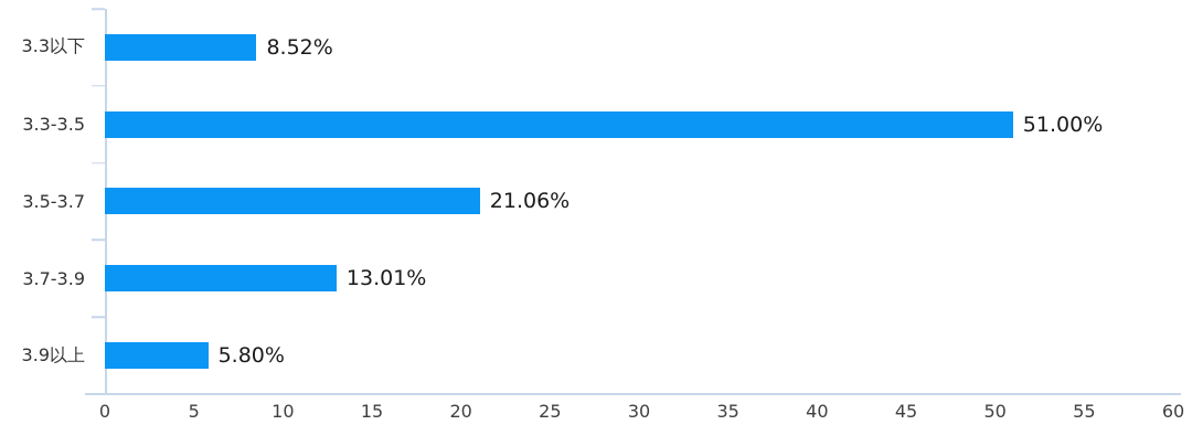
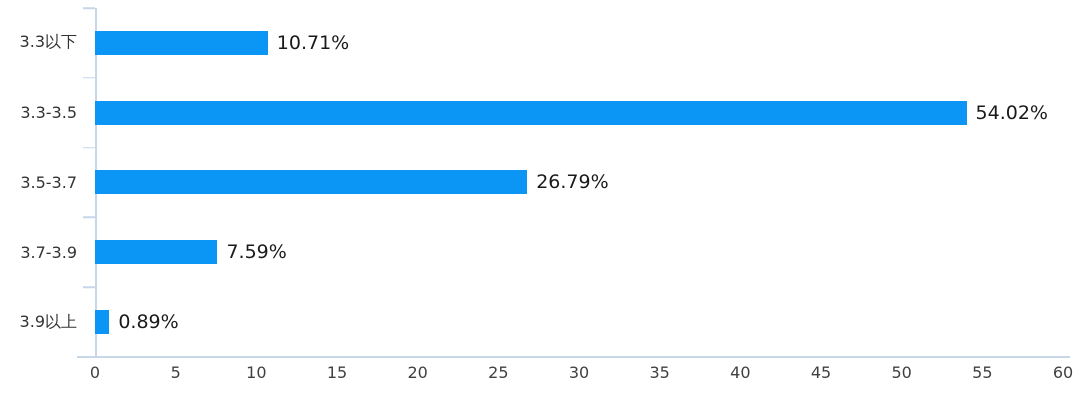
3.3以下: 8.52% -> 10.71%
3.3-3.5: 51.00% -> 54.02%
3.5-3.7: 21.06% -> 26.79%
3.7-3.9: 13.01% -> 7.59%
3.9以上: 5.80% -> 0.89%
